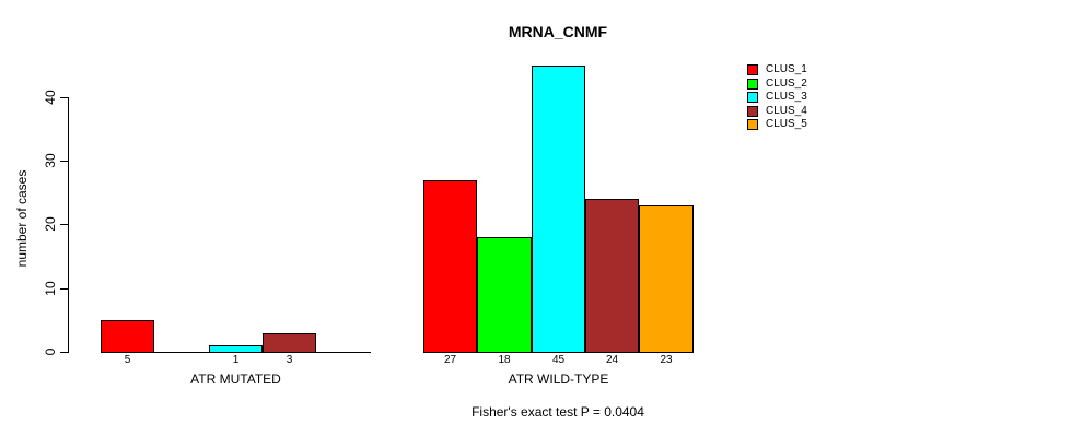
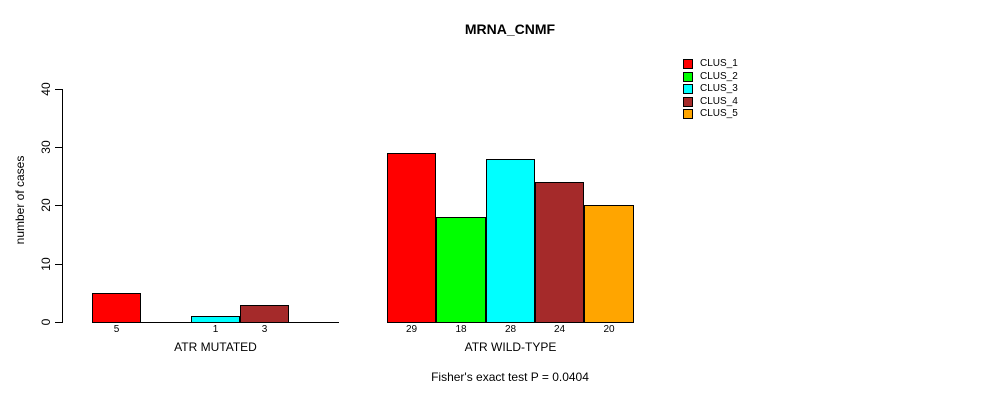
CLUS_1/ATR WILD-TYPE: 27 -> 29
CLUS_3/ATR WILD-TYPE: 45 -> 28
CLUS_5/ATR WILD-TYPE: 23 -> 20
